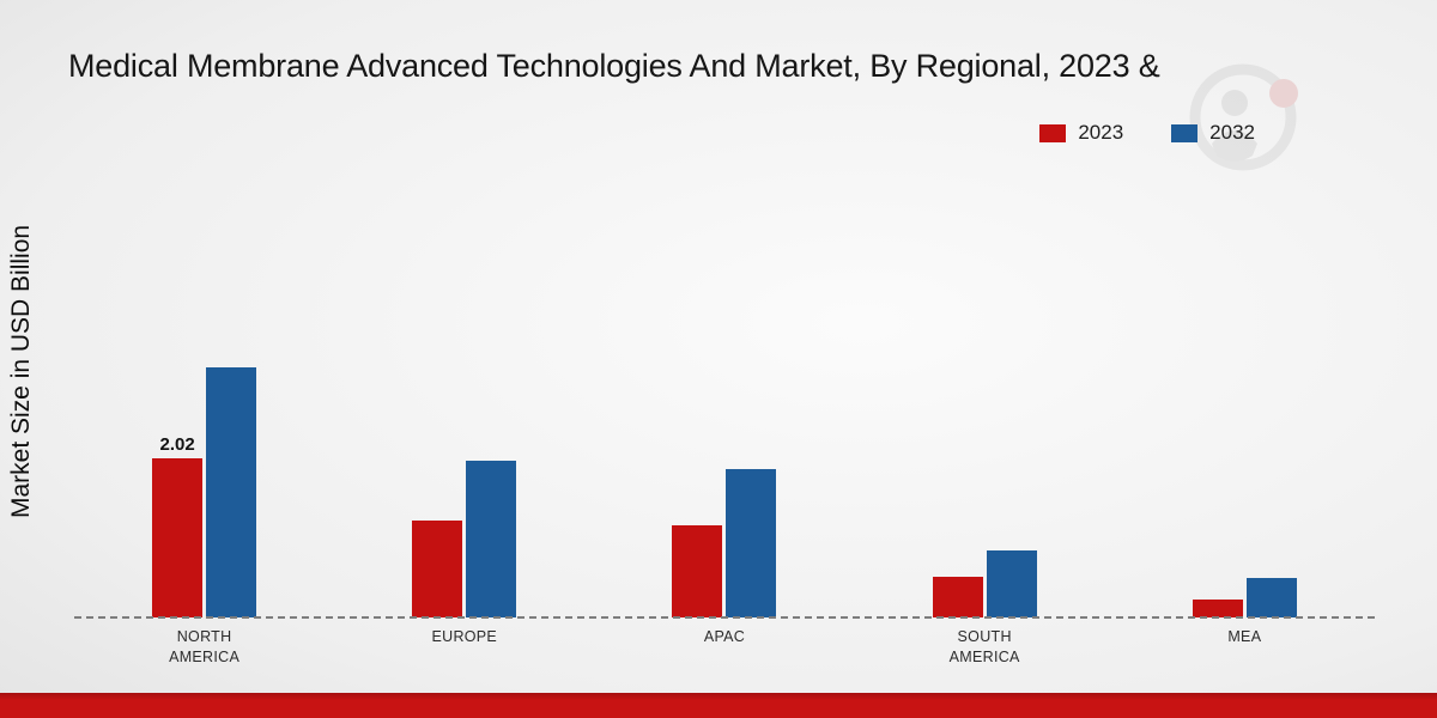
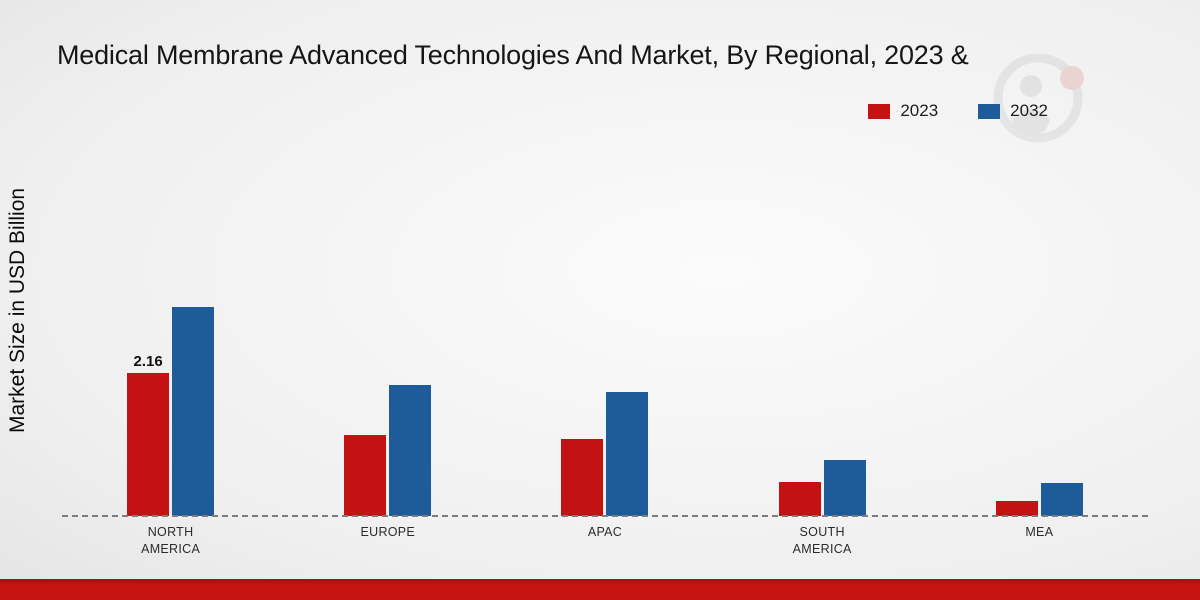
2023/NORTH AMERICA: 2.02 -> 2.16
